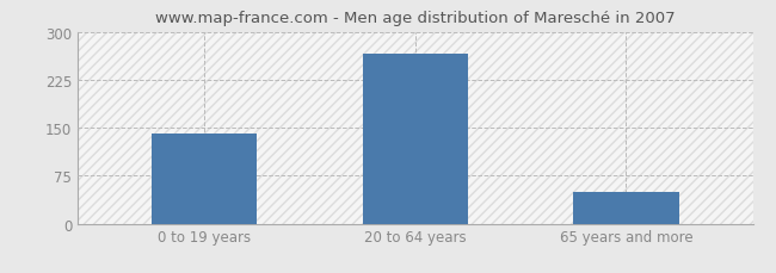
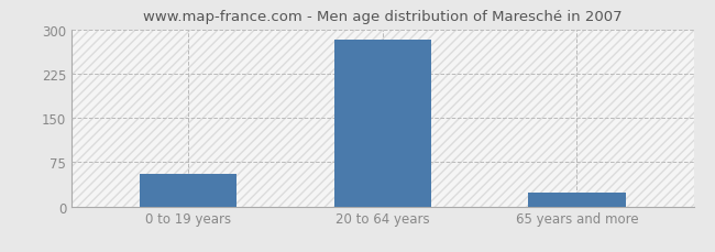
0 to 19 years: 140 -> 56
20 to 64 years: 265 -> 282
65 years and more: 50 -> 24
